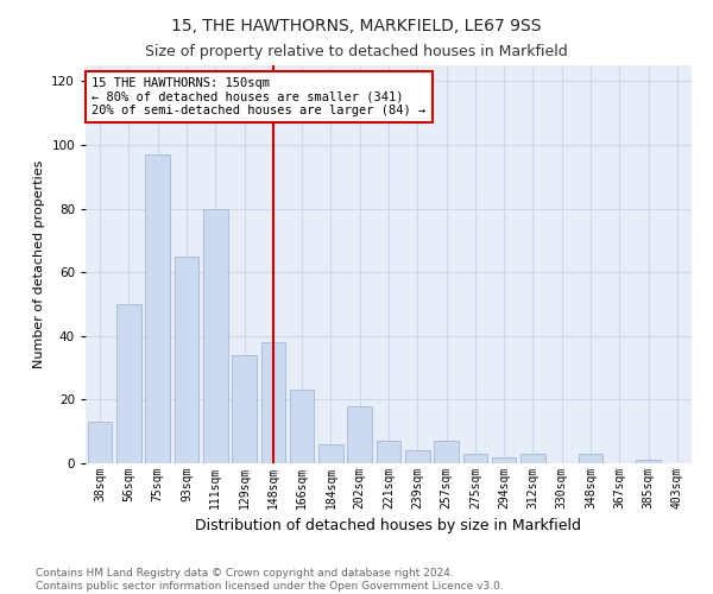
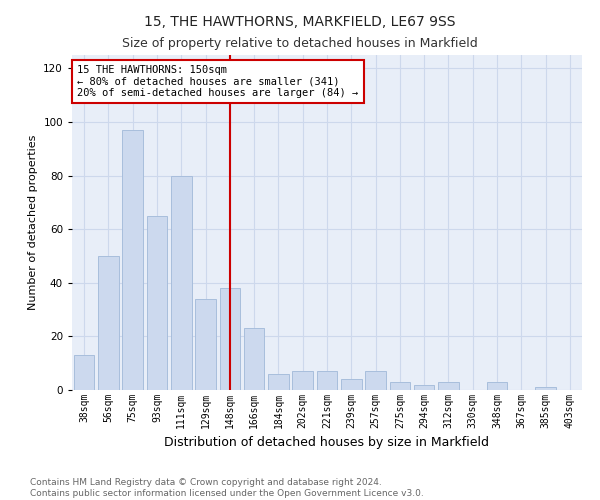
202sqm: 18 -> 7
